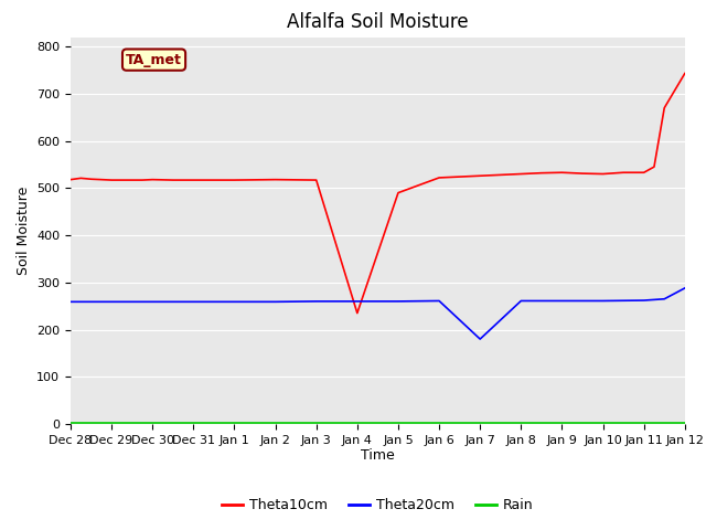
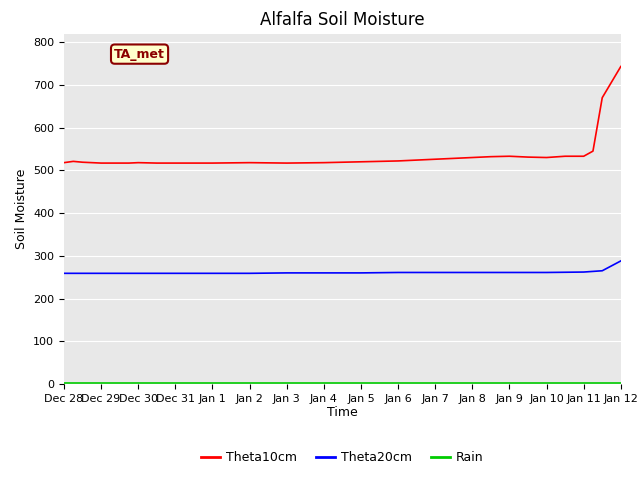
Theta10cm/Jan 4: 235 -> 518
Theta10cm/Jan 5: 490 -> 520
Theta20cm/Jan 7: 180 -> 261
